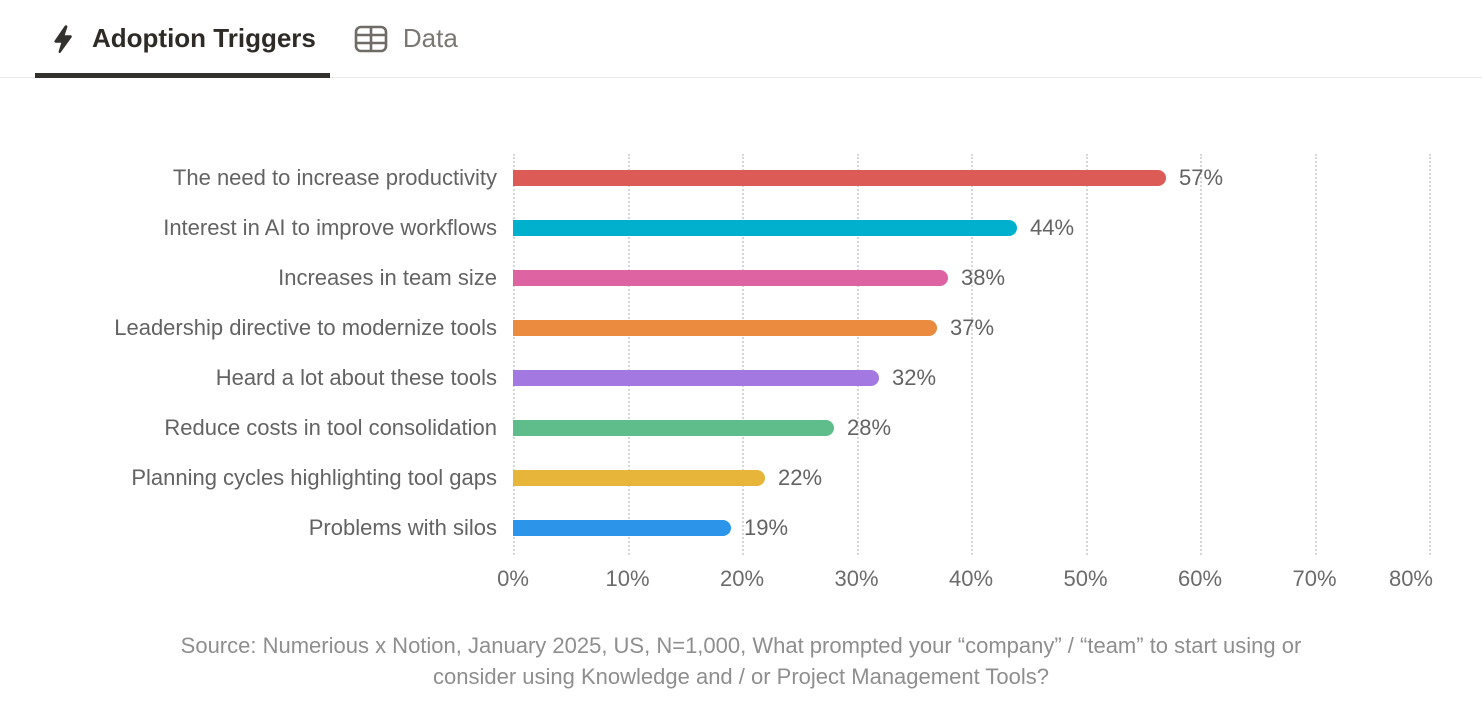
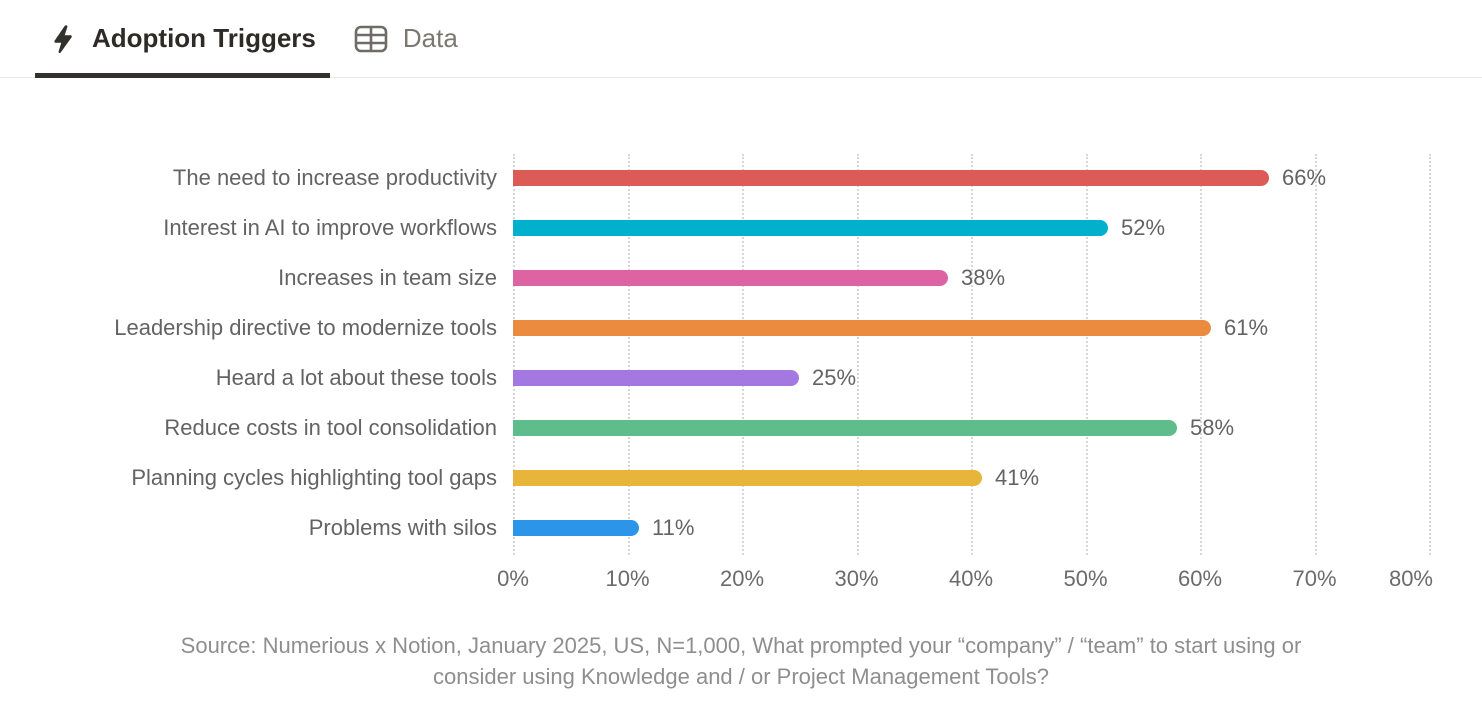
The need to increase productivity: 57% -> 66%
Interest in AI to improve workflows: 44% -> 52%
Leadership directive to modernize tools: 37% -> 61%
Heard a lot about these tools: 32% -> 25%
Reduce costs in tool consolidation: 28% -> 58%
Planning cycles highlighting tool gaps: 22% -> 41%
Problems with silos: 19% -> 11%
